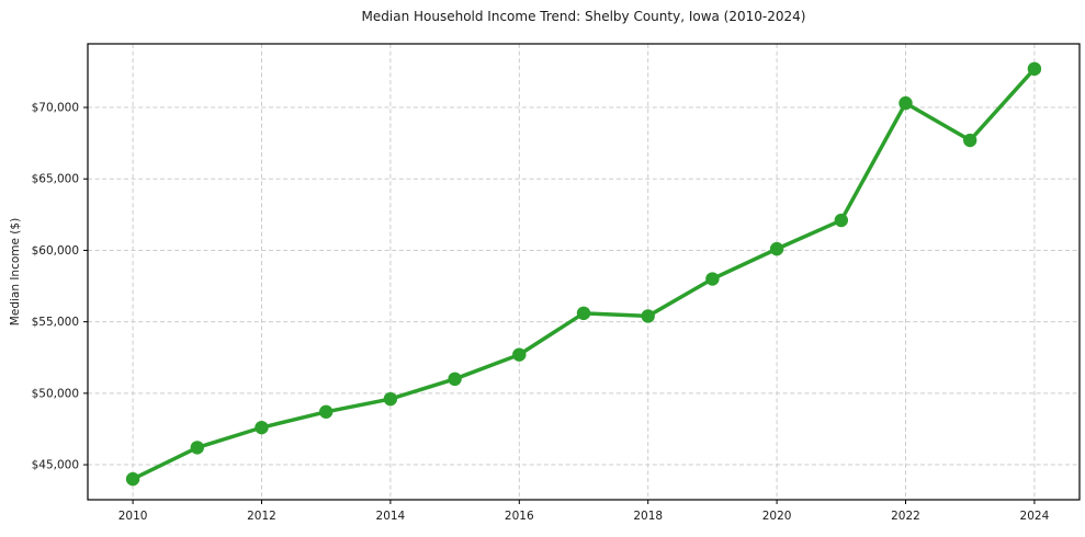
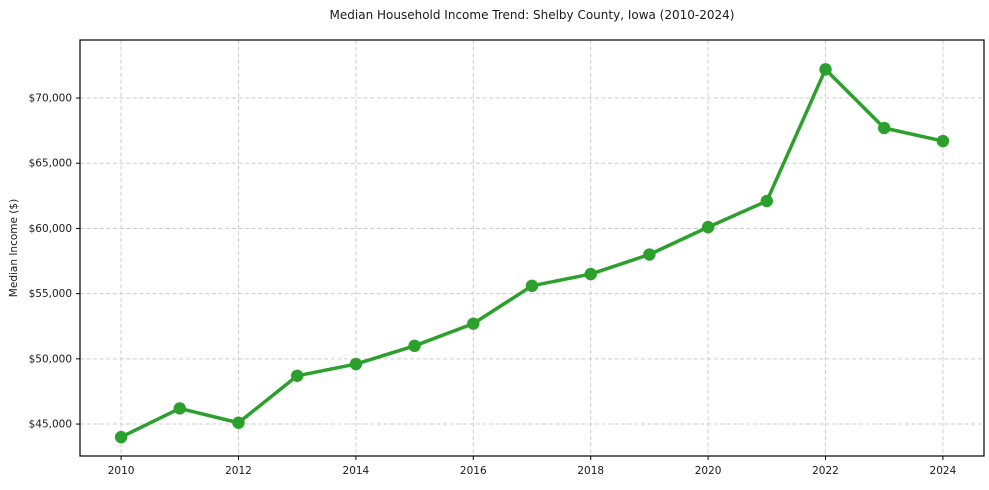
2012: $47600 -> $45100
2018: $55400 -> $56500
2022: $70300 -> $72200
2024: $72700 -> $66700
